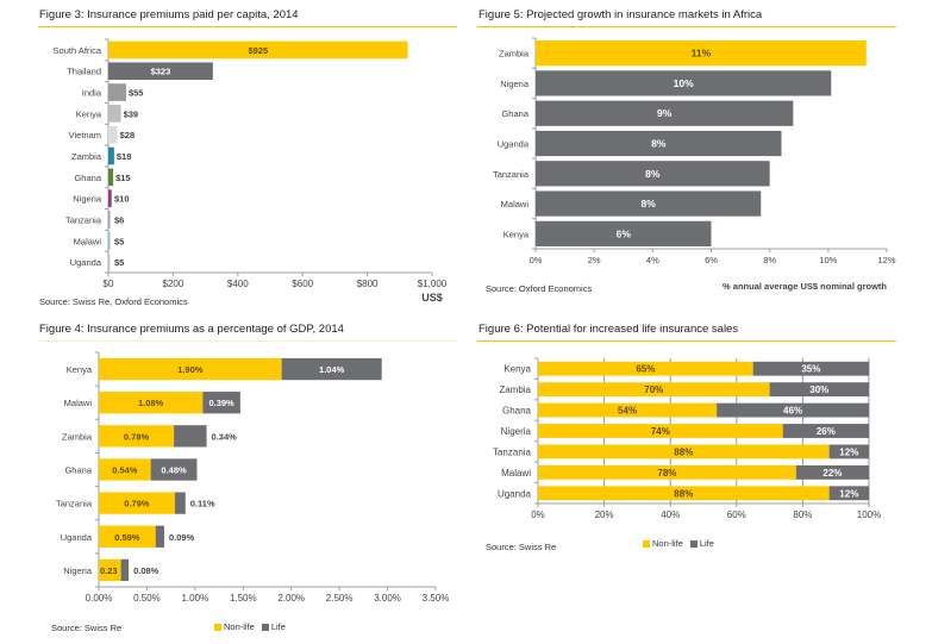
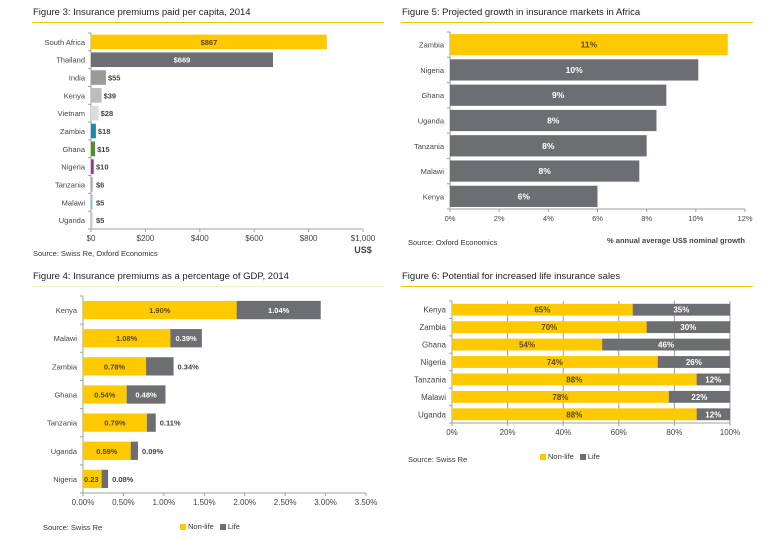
Figure 3: Insurance premiums paid per capita, 2014/South Africa: $925 -> $867
Figure 3: Insurance premiums paid per capita, 2014/Thailand: $323 -> $669
